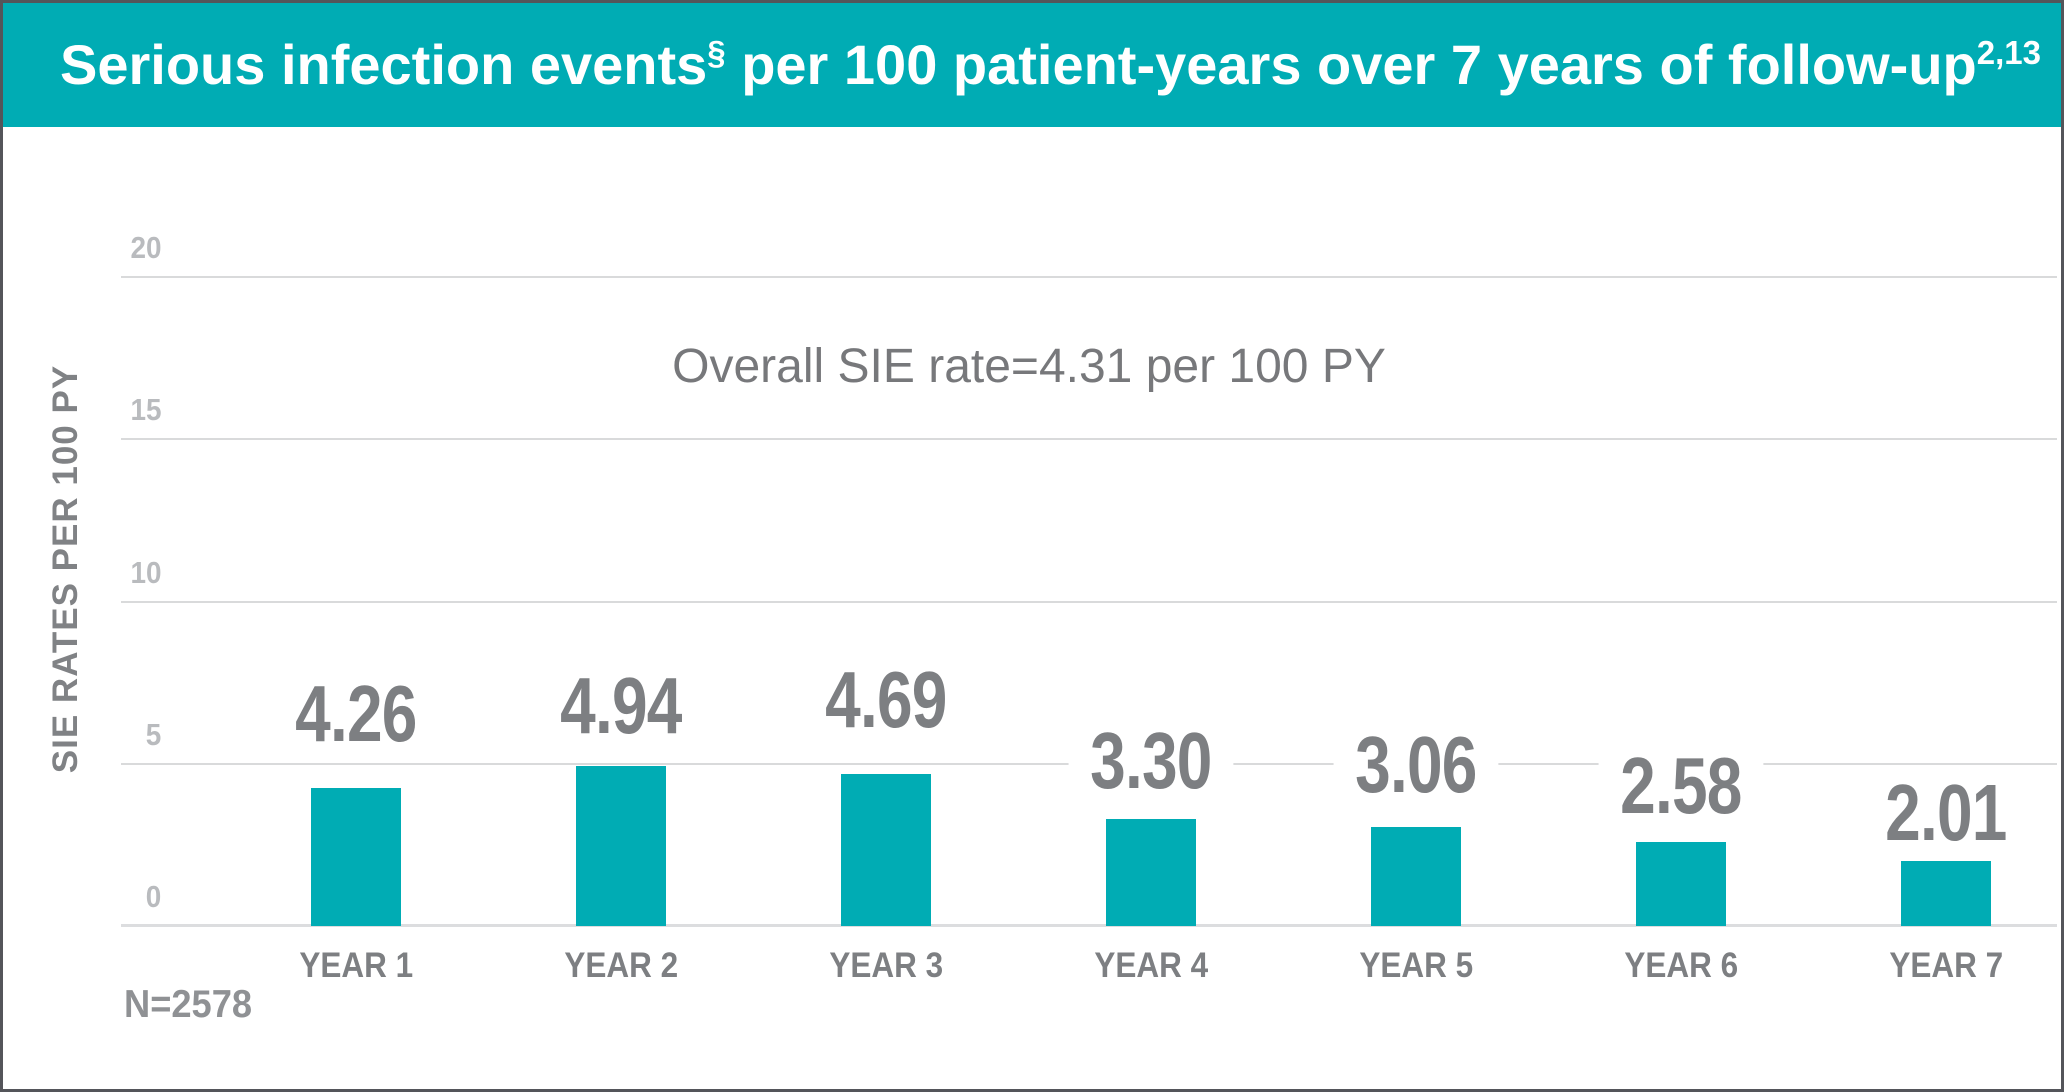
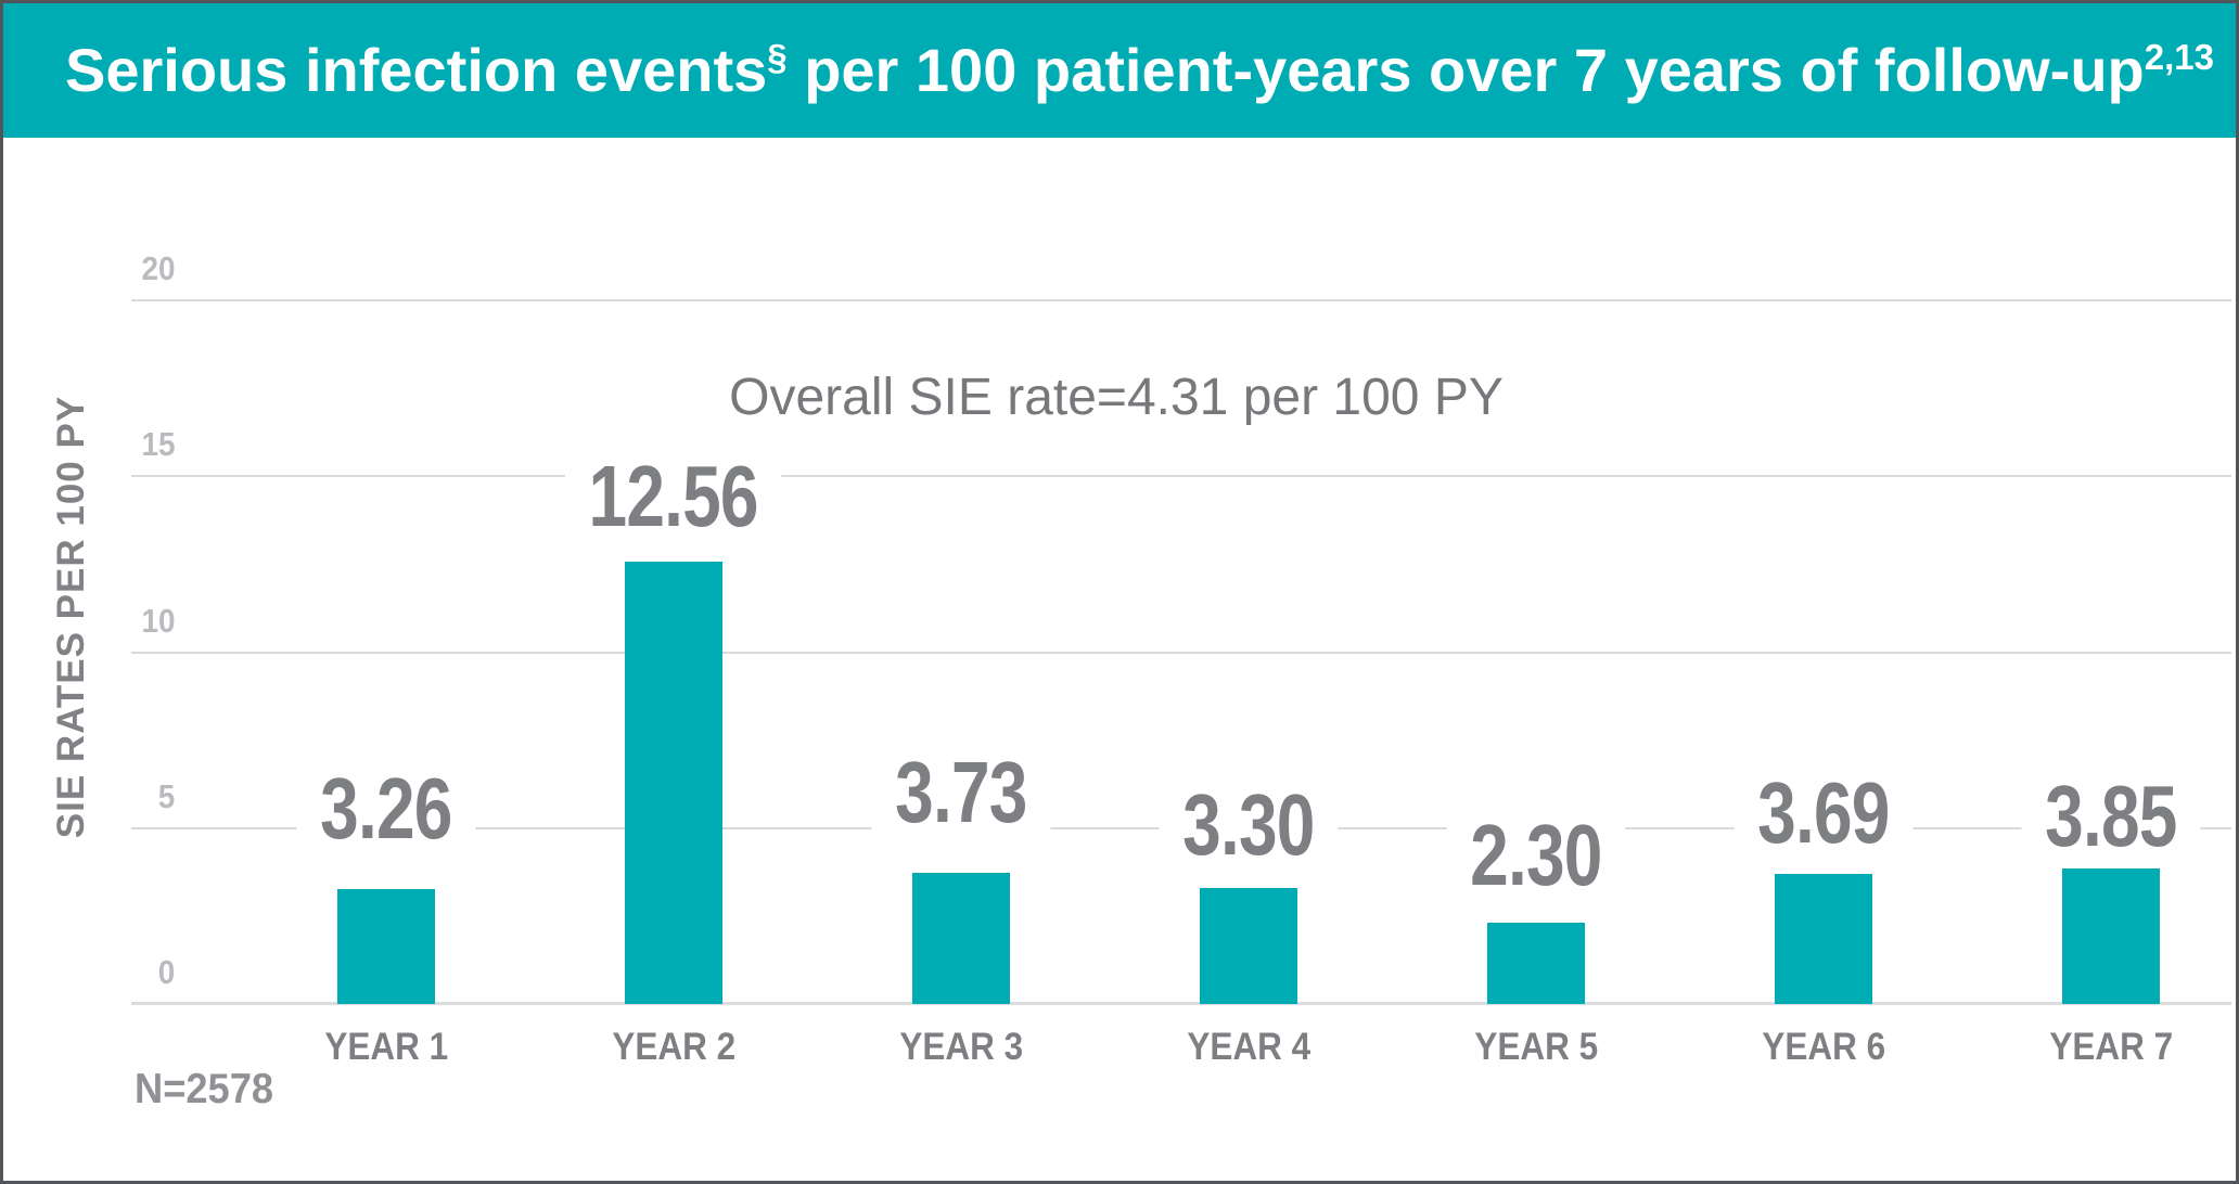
YEAR 1: 4.26 -> 3.26
YEAR 2: 4.94 -> 12.56
YEAR 3: 4.69 -> 3.73
YEAR 5: 3.06 -> 2.30
YEAR 6: 2.58 -> 3.69
YEAR 7: 2.01 -> 3.85
